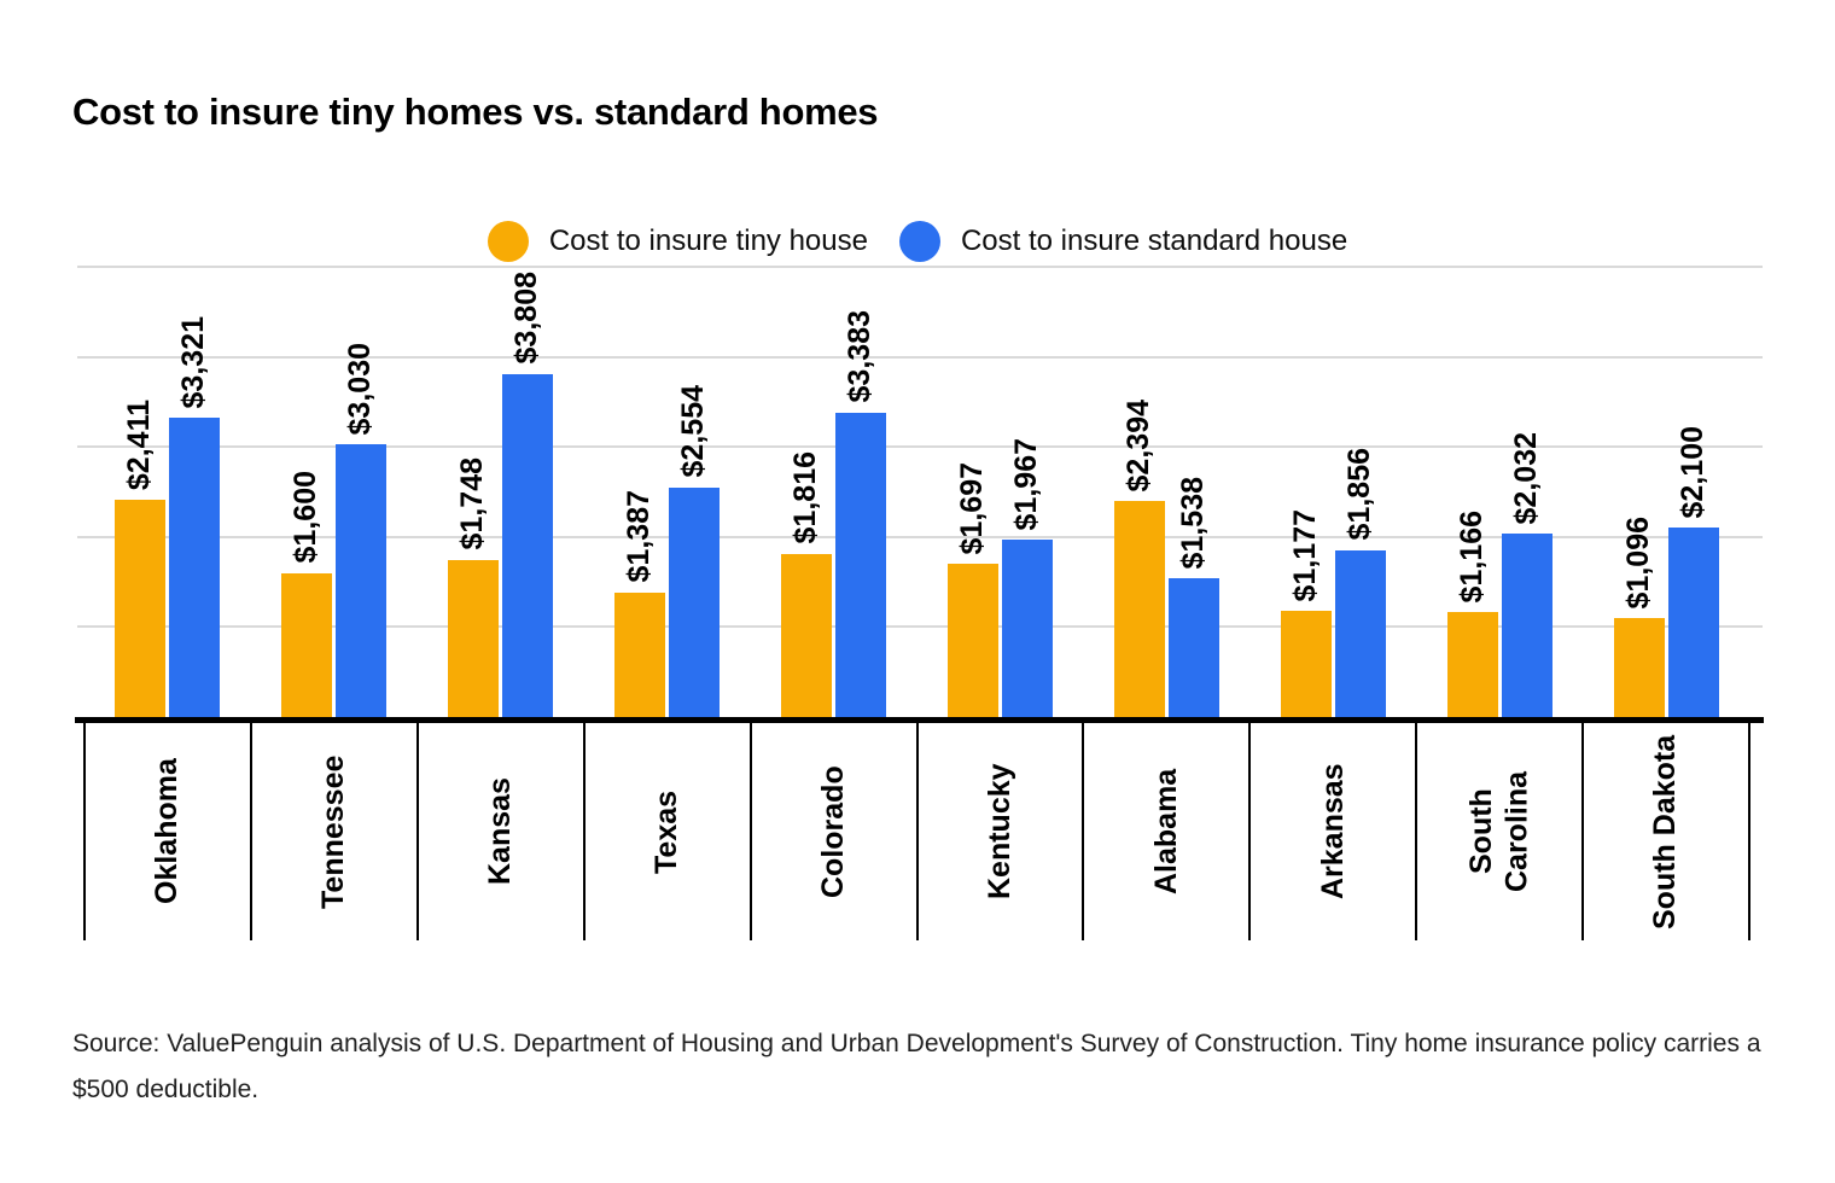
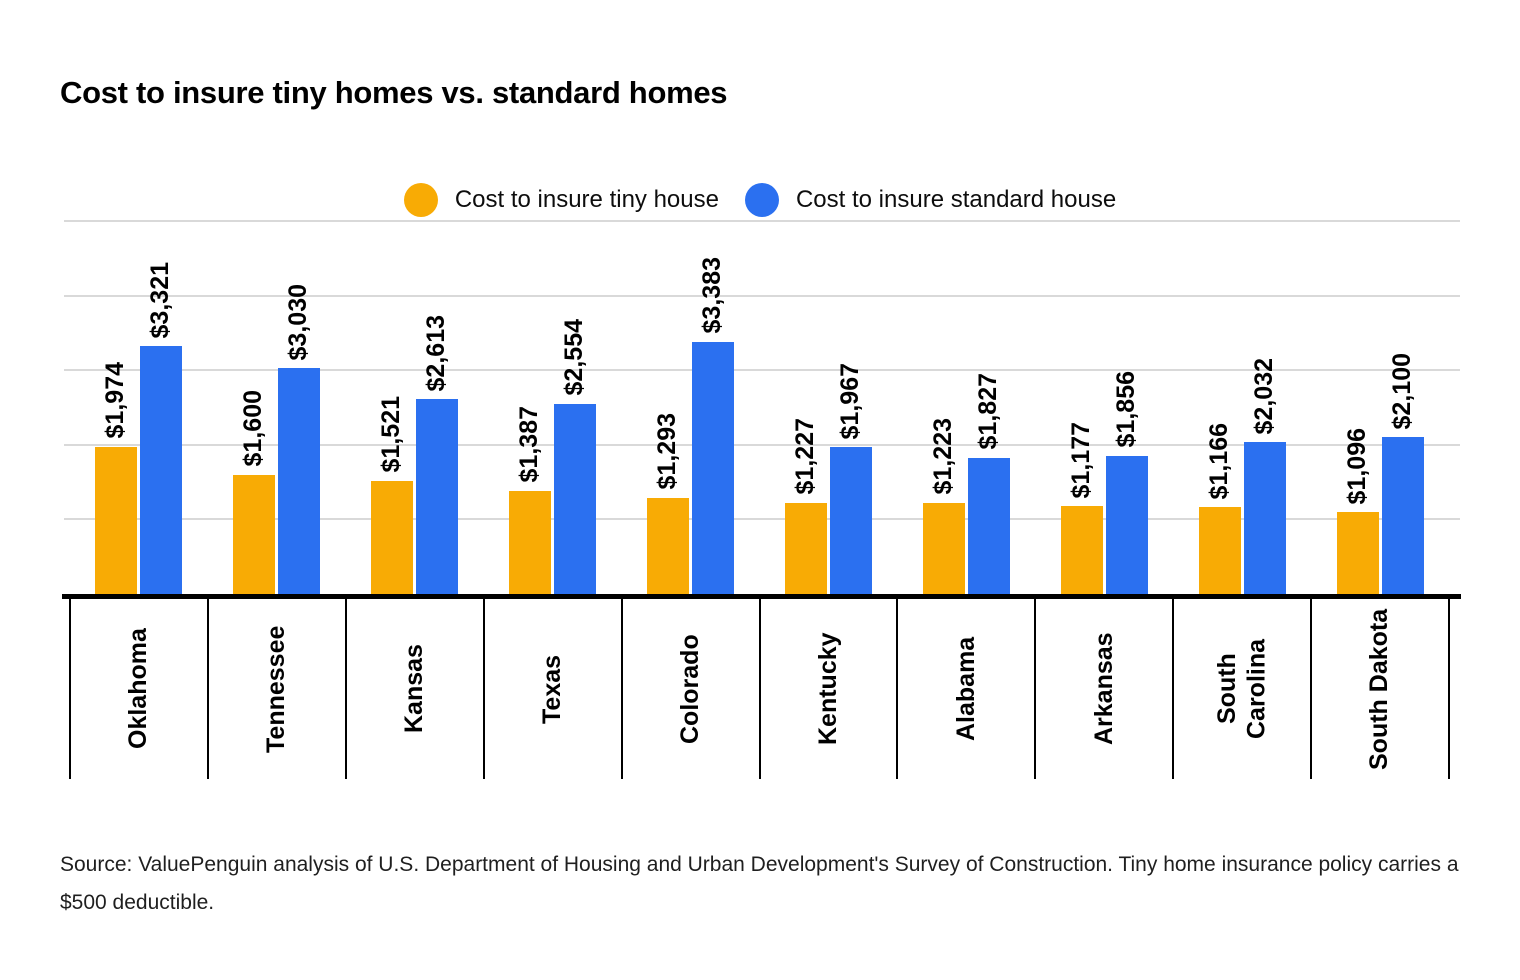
Cost to insure tiny house/Oklahoma: $2,411 -> $1,974
Cost to insure tiny house/Kansas: $1,748 -> $1,521
Cost to insure standard house/Kansas: $3,808 -> $2,613
Cost to insure tiny house/Colorado: $1,816 -> $1,293
Cost to insure tiny house/Kentucky: $1,697 -> $1,227
Cost to insure tiny house/Alabama: $2,394 -> $1,223
Cost to insure standard house/Alabama: $1,538 -> $1,827
